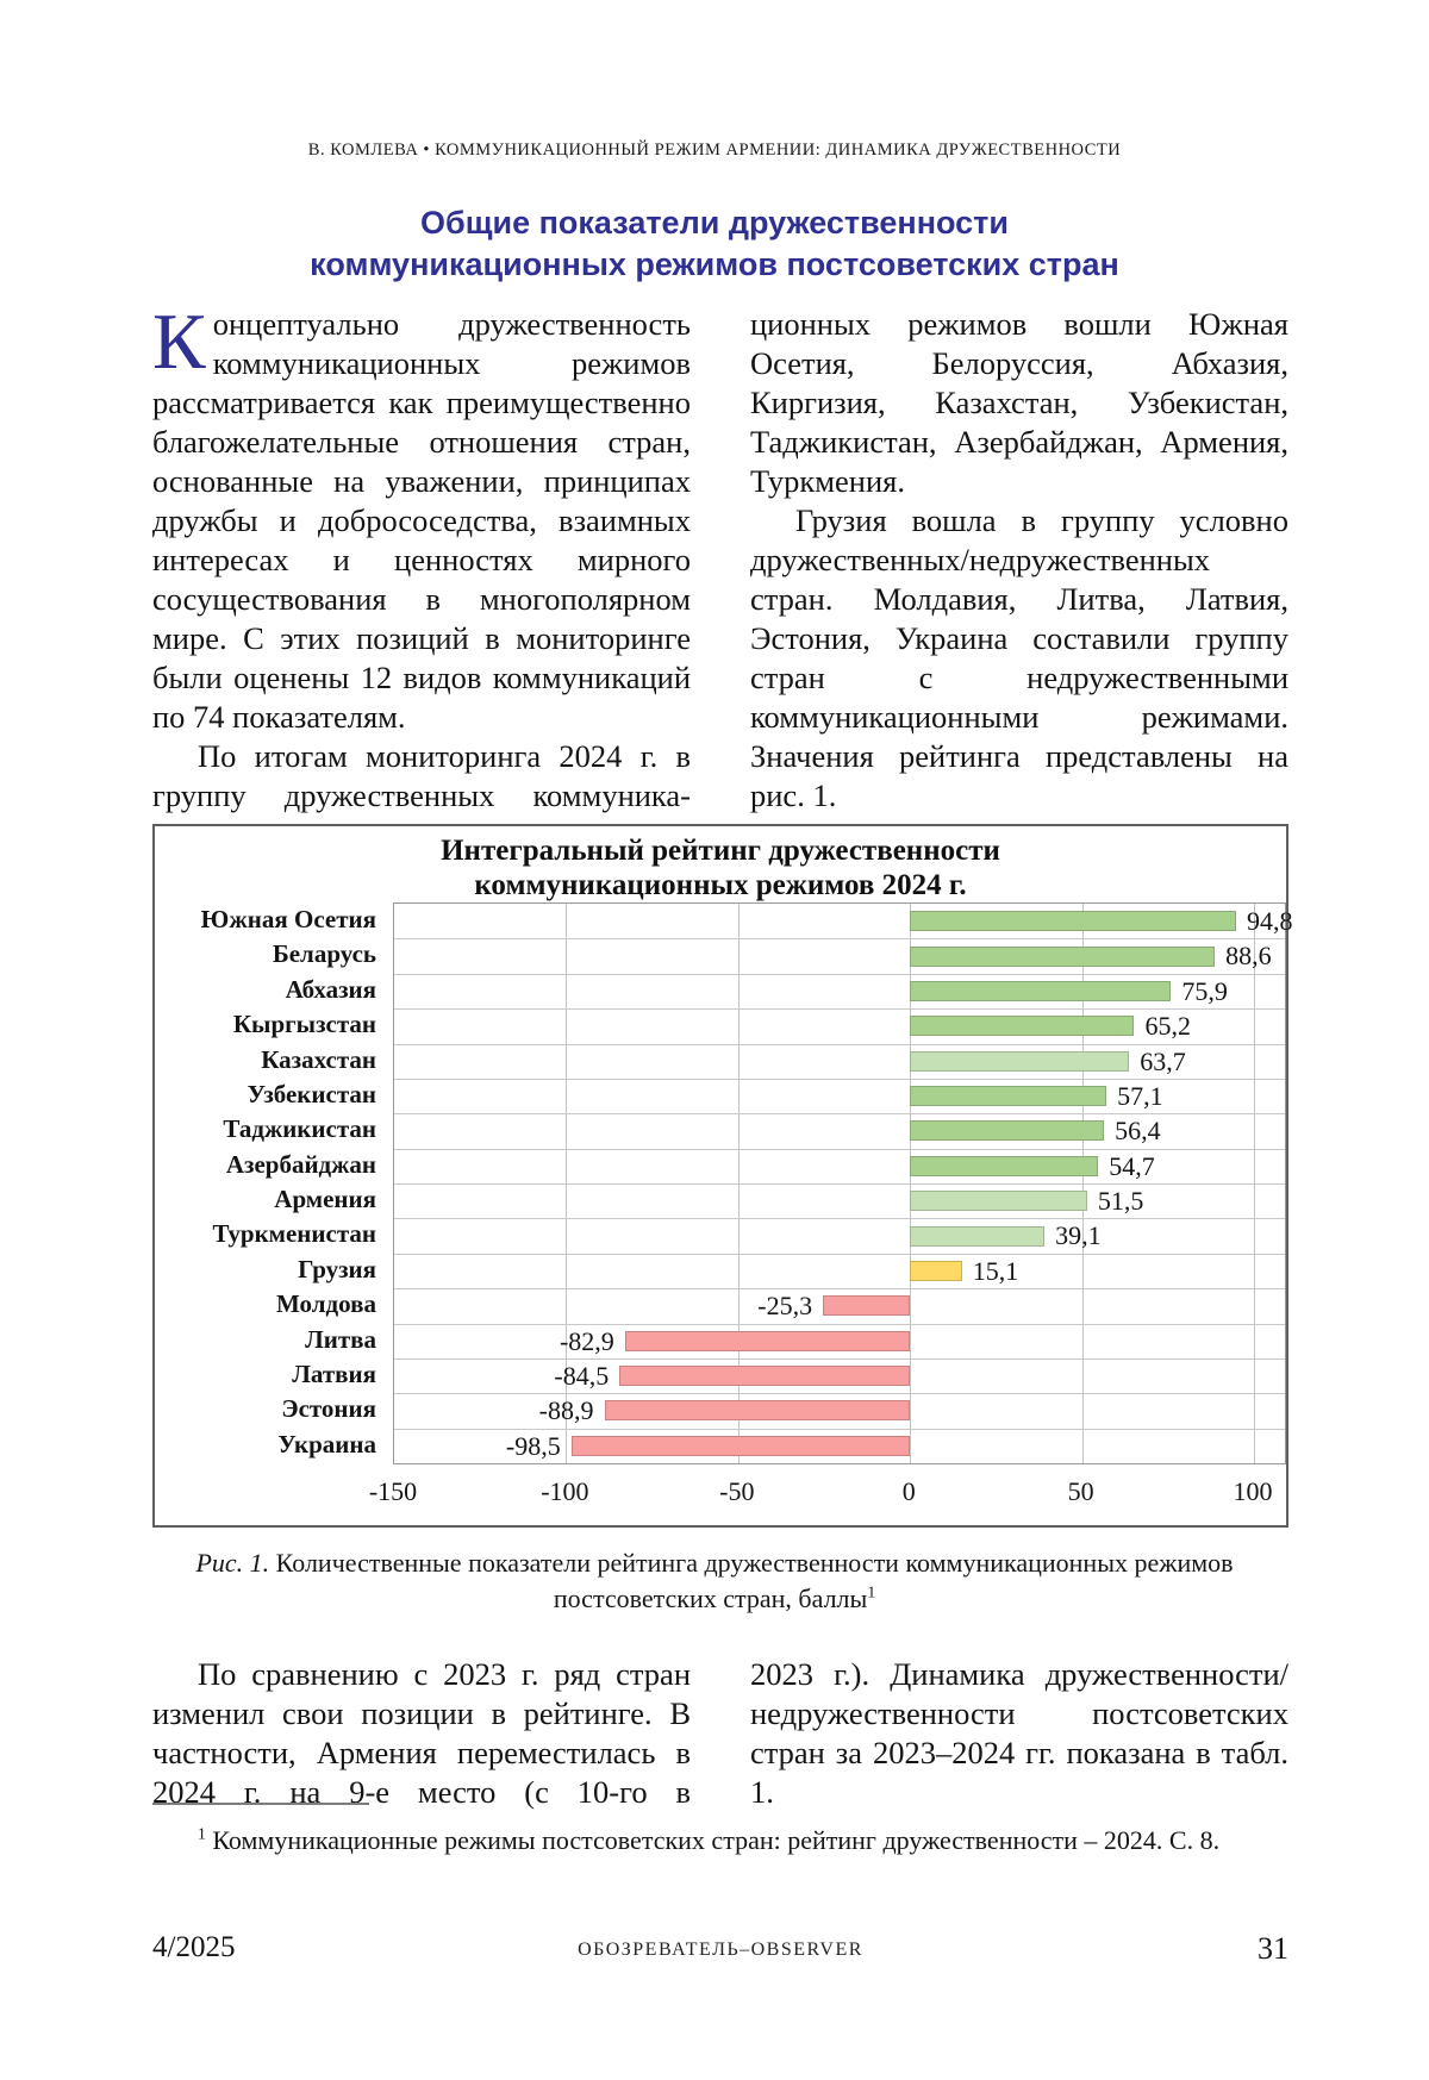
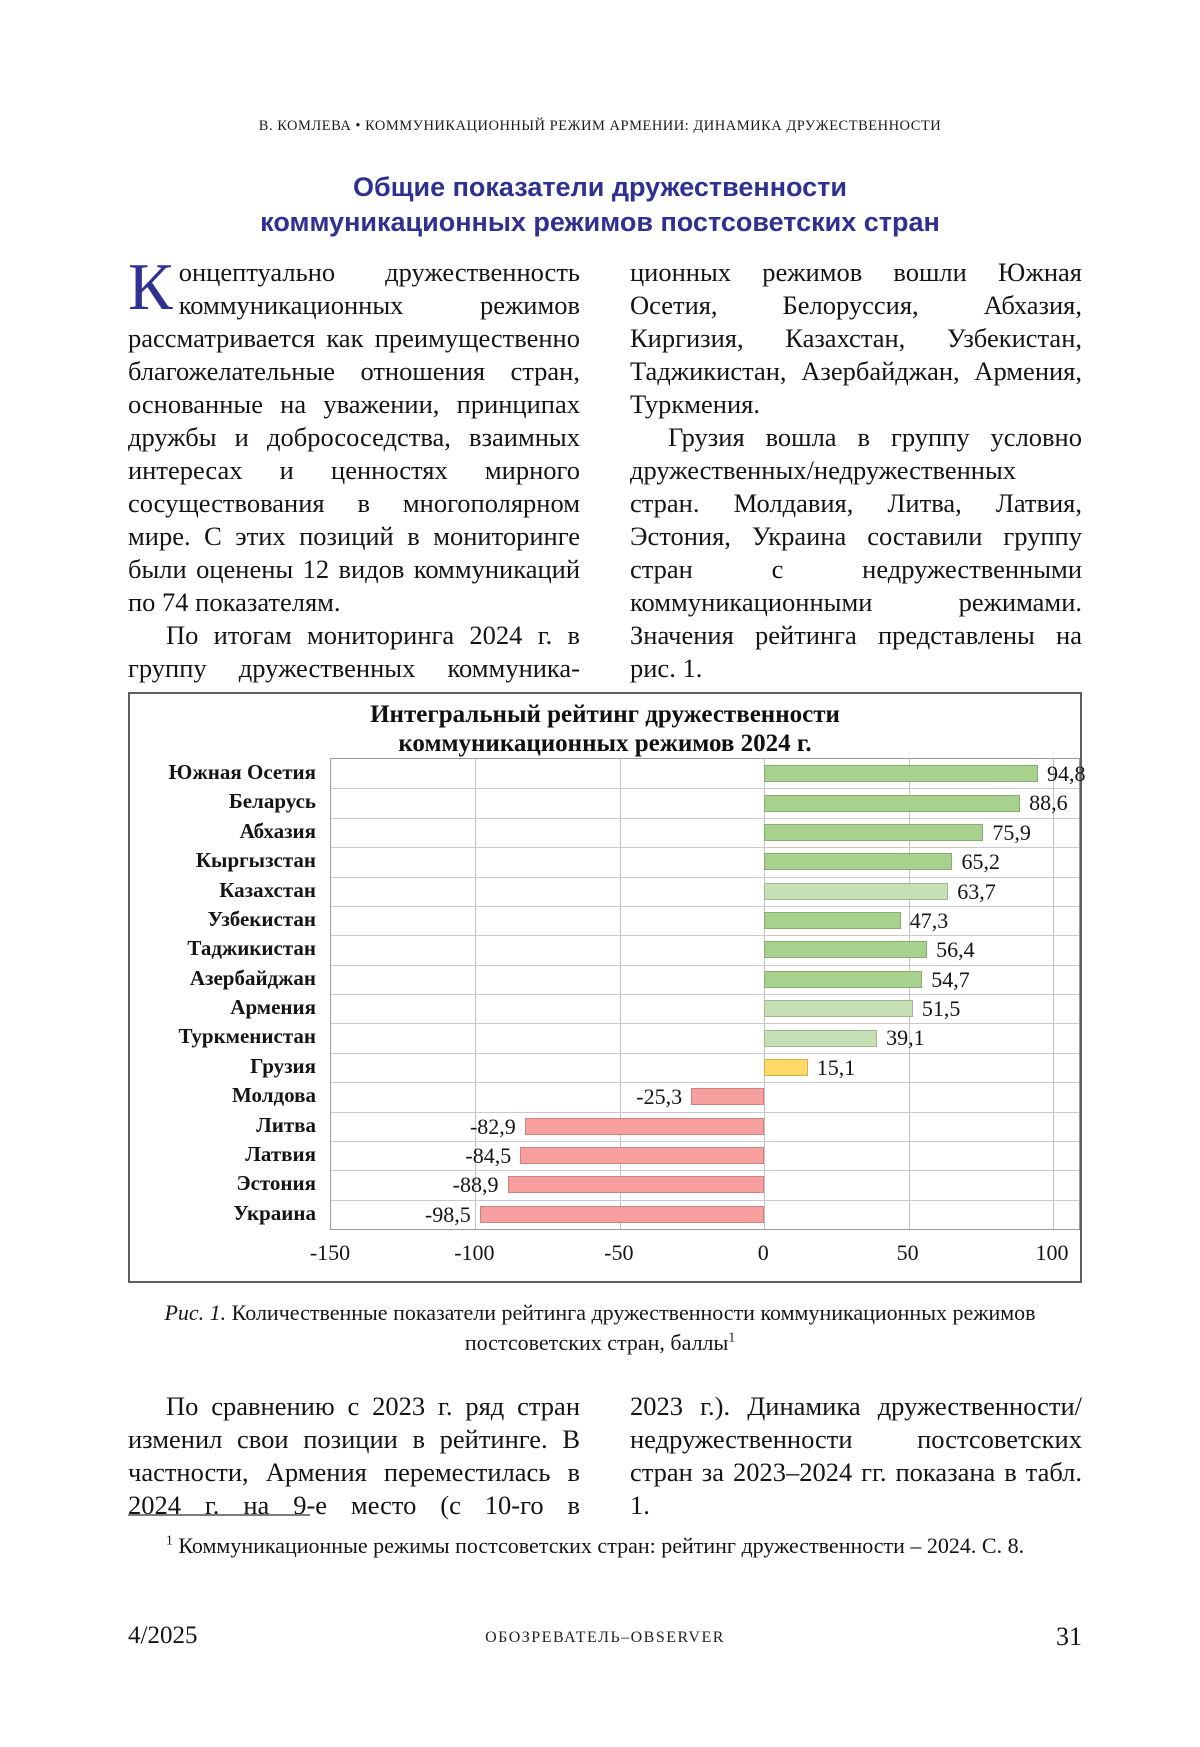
Узбекистан: 57,1 -> 47,3
